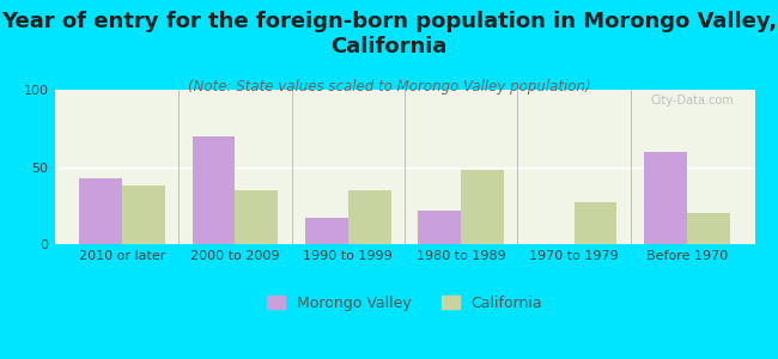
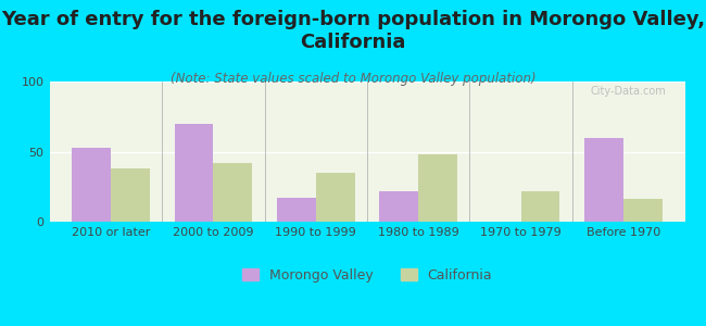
Morongo Valley/2010 or later: 43 -> 53
California/2000 to 2009: 35 -> 42
California/1970 to 1979: 27 -> 22
California/Before 1970: 20 -> 16
